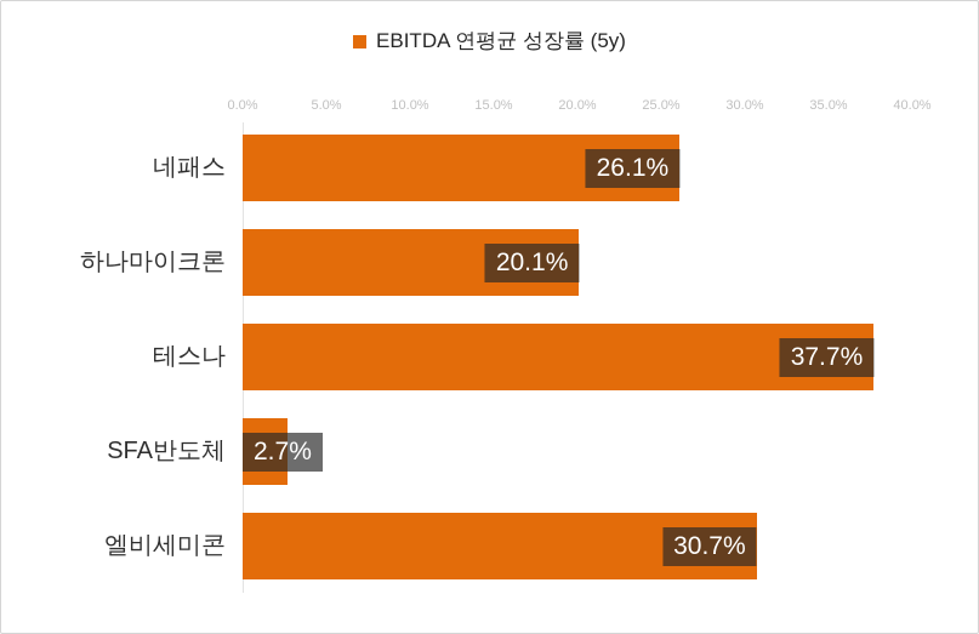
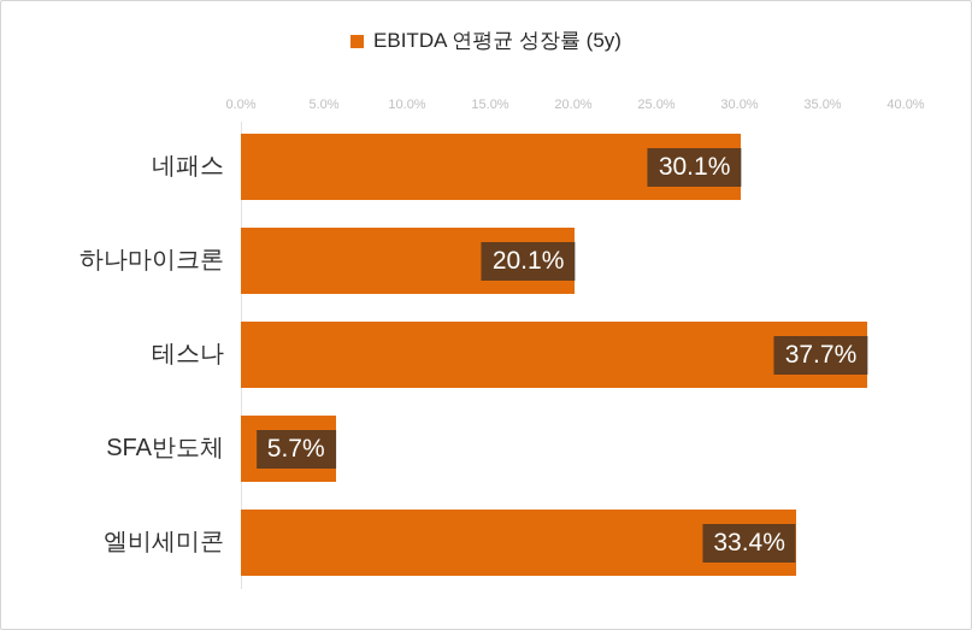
네패스: 26.1% -> 30.1%
SFA반도체: 2.7% -> 5.7%
엘비세미콘: 30.7% -> 33.4%
